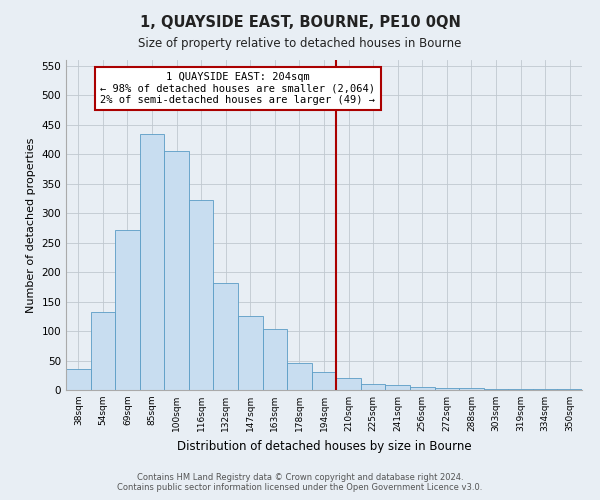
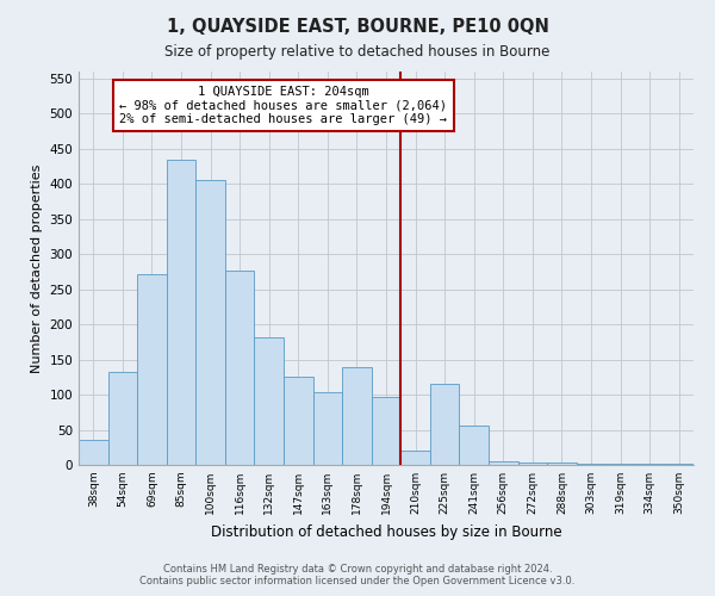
116sqm: 323 -> 276
178sqm: 46 -> 140
194sqm: 30 -> 96
225sqm: 10 -> 116
241sqm: 8 -> 56
